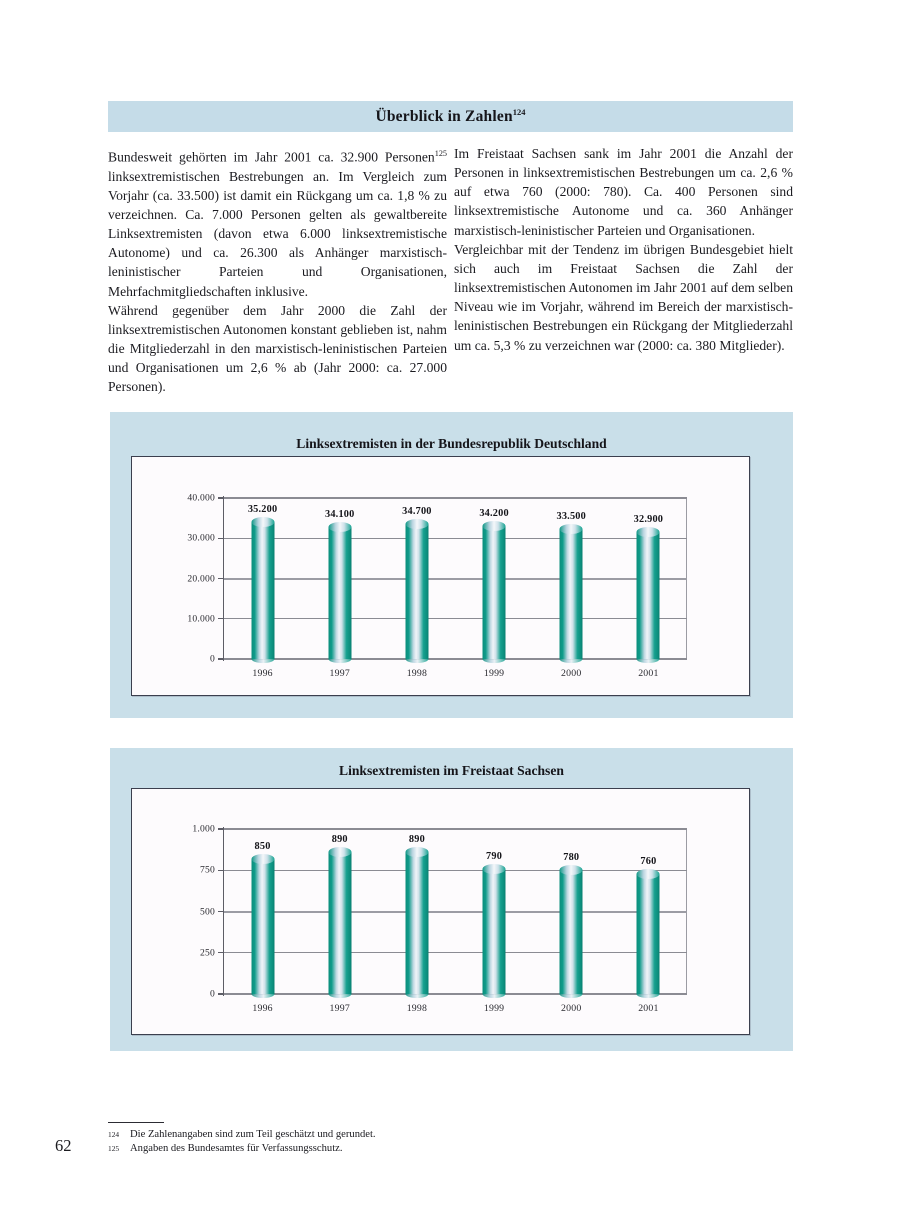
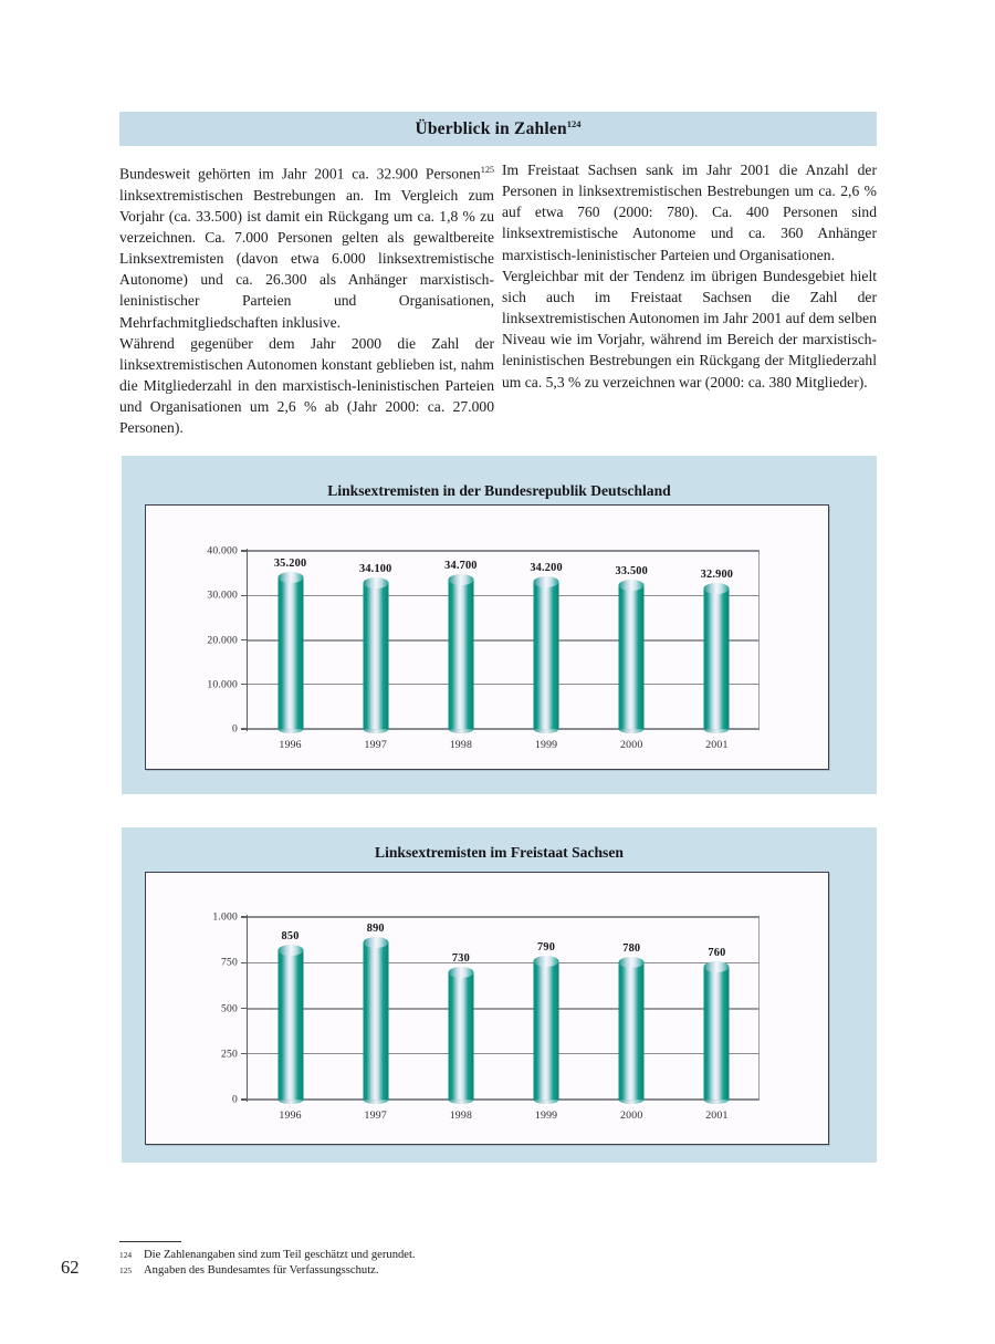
Linksextremisten im Freistaat Sachsen/1998: 890 -> 730
